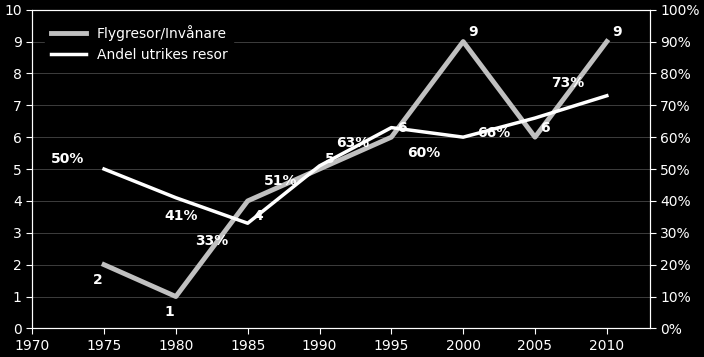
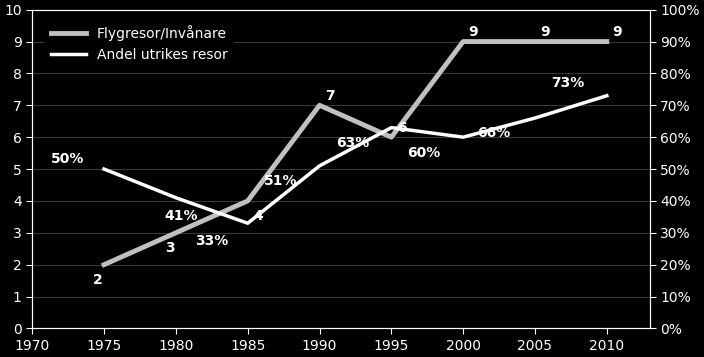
Flygresor/Invånare/1980: 1 -> 3
Flygresor/Invånare/1990: 5 -> 7
Flygresor/Invånare/2005: 6 -> 9
